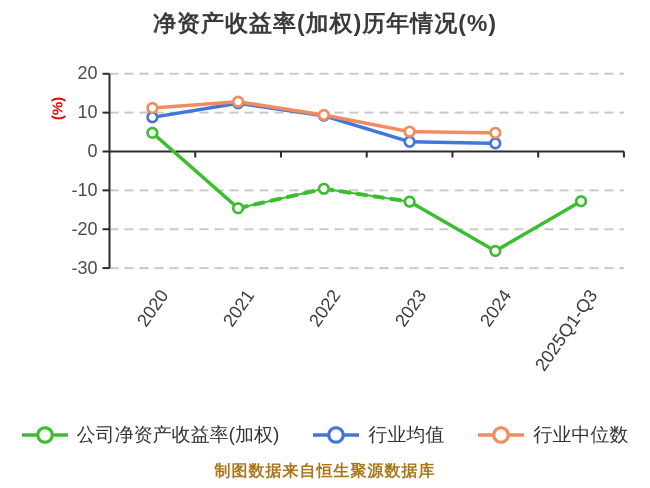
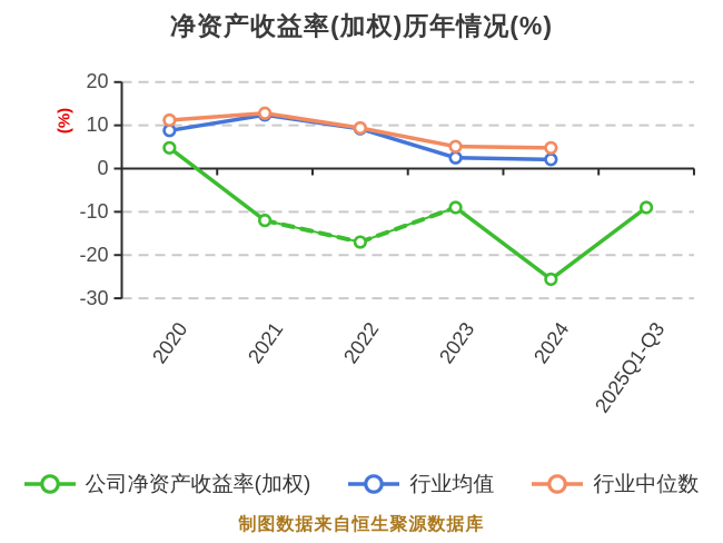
公司净资产收益率(加权)/2021: -15 -> -12
公司净资产收益率(加权)/2022: -10 -> -17
公司净资产收益率(加权)/2023: -13 -> -9
公司净资产收益率(加权)/2025Q1-Q3: -13 -> -9
